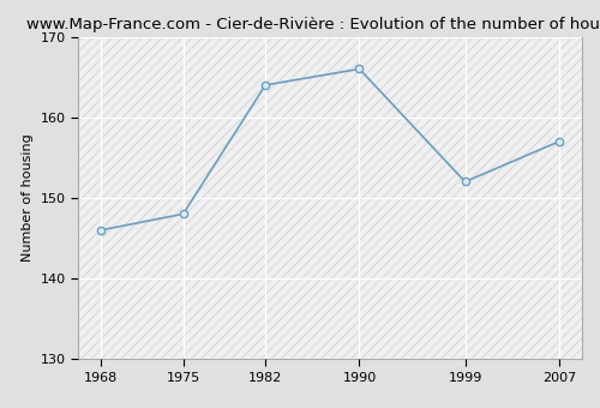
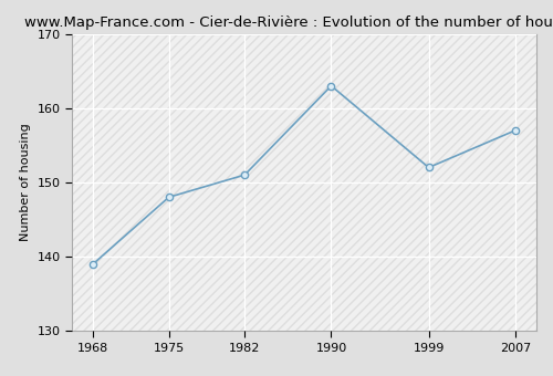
1968: 146 -> 139
1982: 164 -> 151
1990: 166 -> 163
